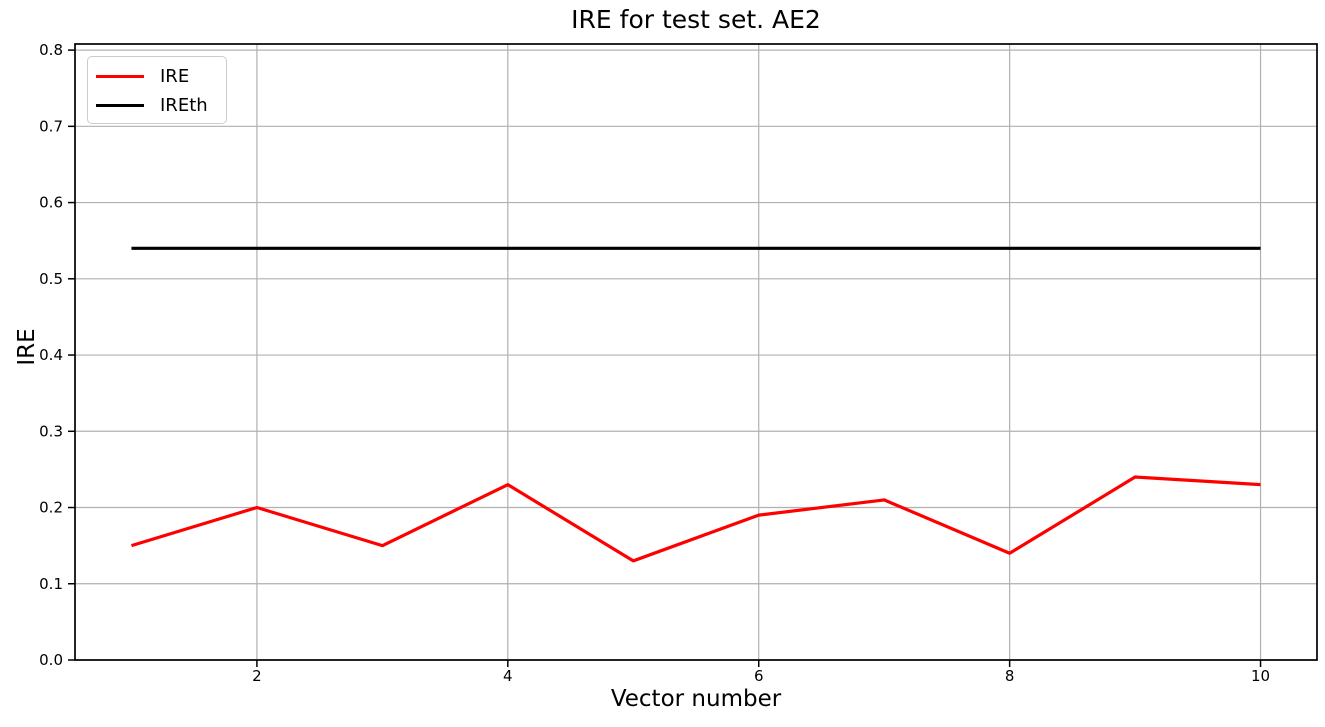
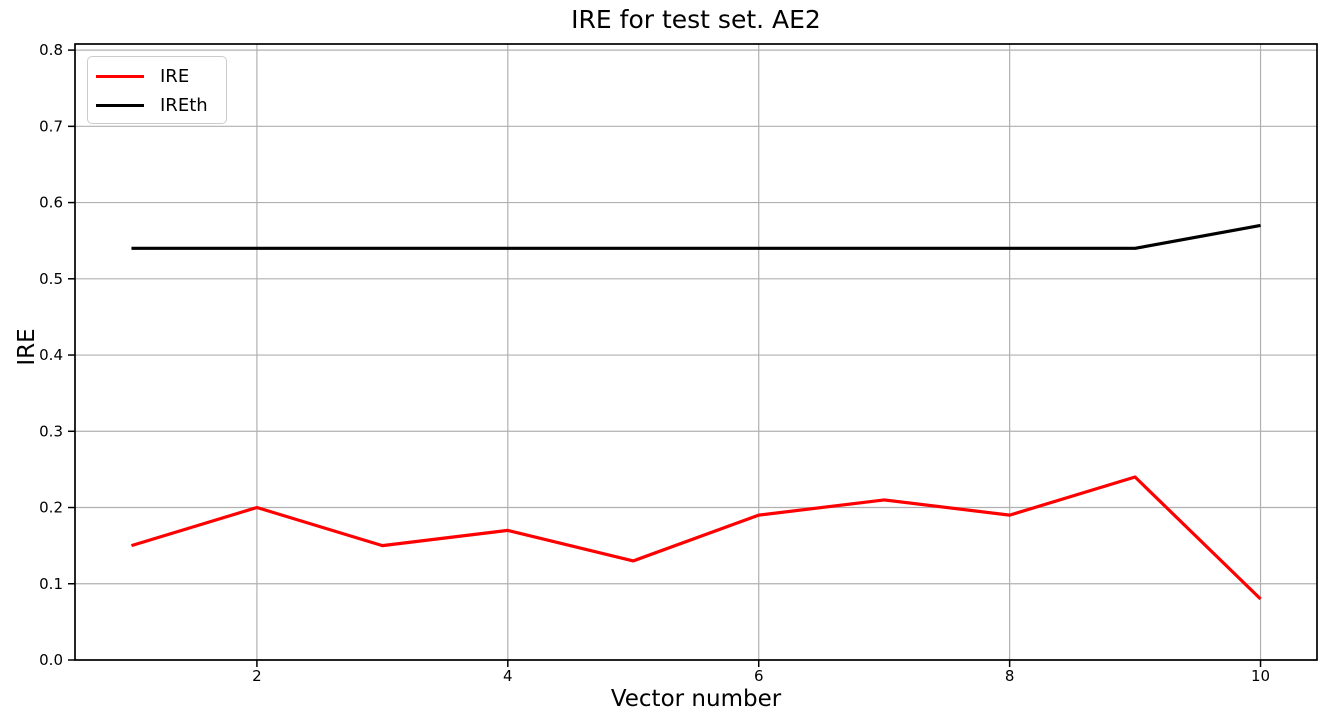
IRE/4: 0.23 -> 0.17
IRE/8: 0.14 -> 0.19
IRE/10: 0.23 -> 0.08
IREth/10: 0.54 -> 0.57
